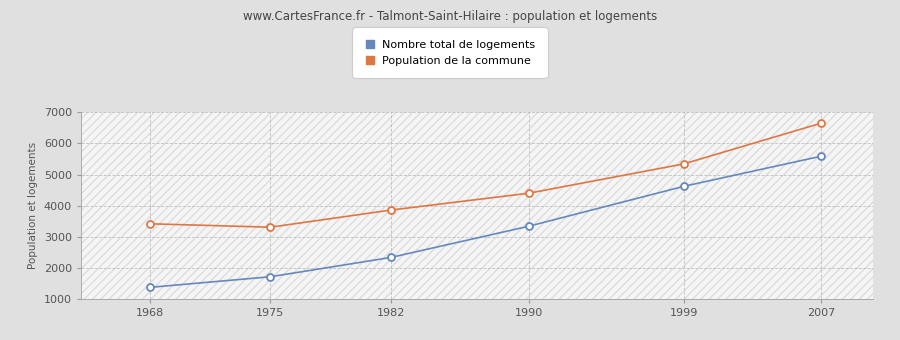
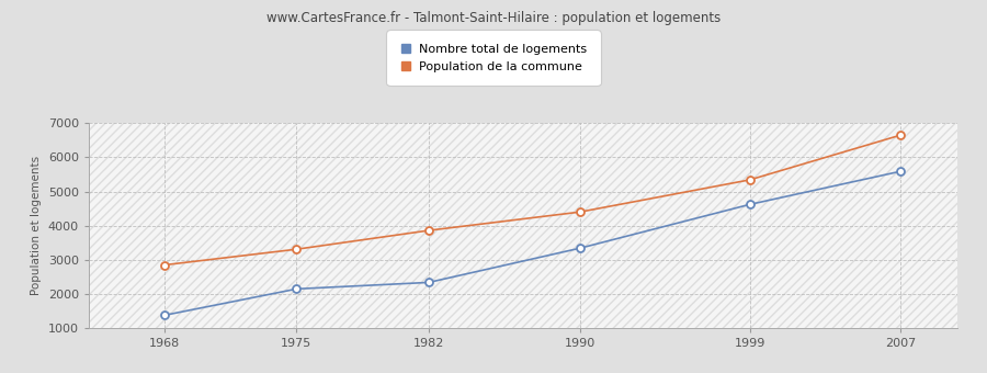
Population de la commune/1968: 3420 -> 2850
Nombre total de logements/1975: 1720 -> 2150
